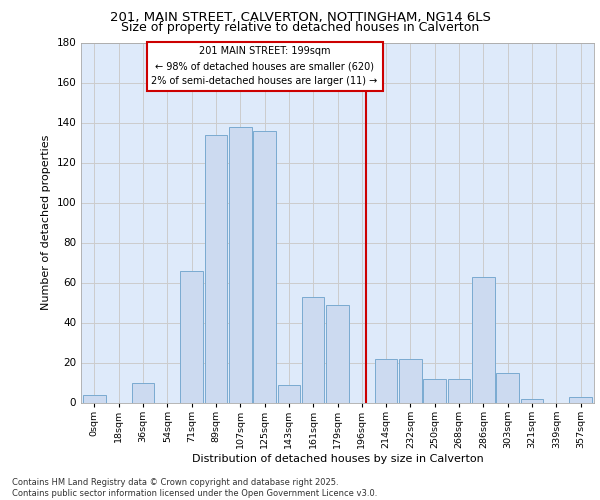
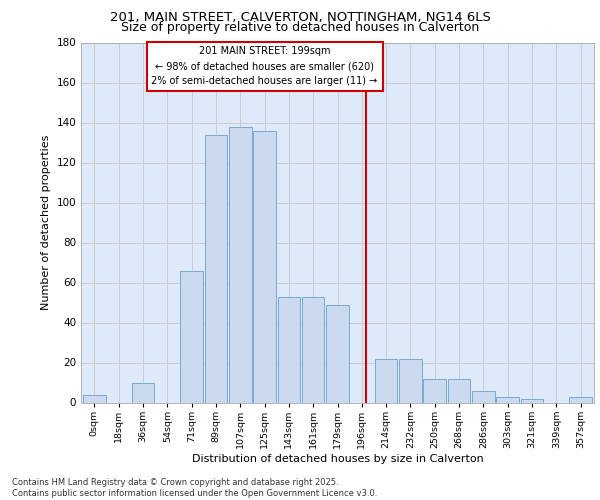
143sqm: 9 -> 53
286sqm: 63 -> 6
303sqm: 15 -> 3
